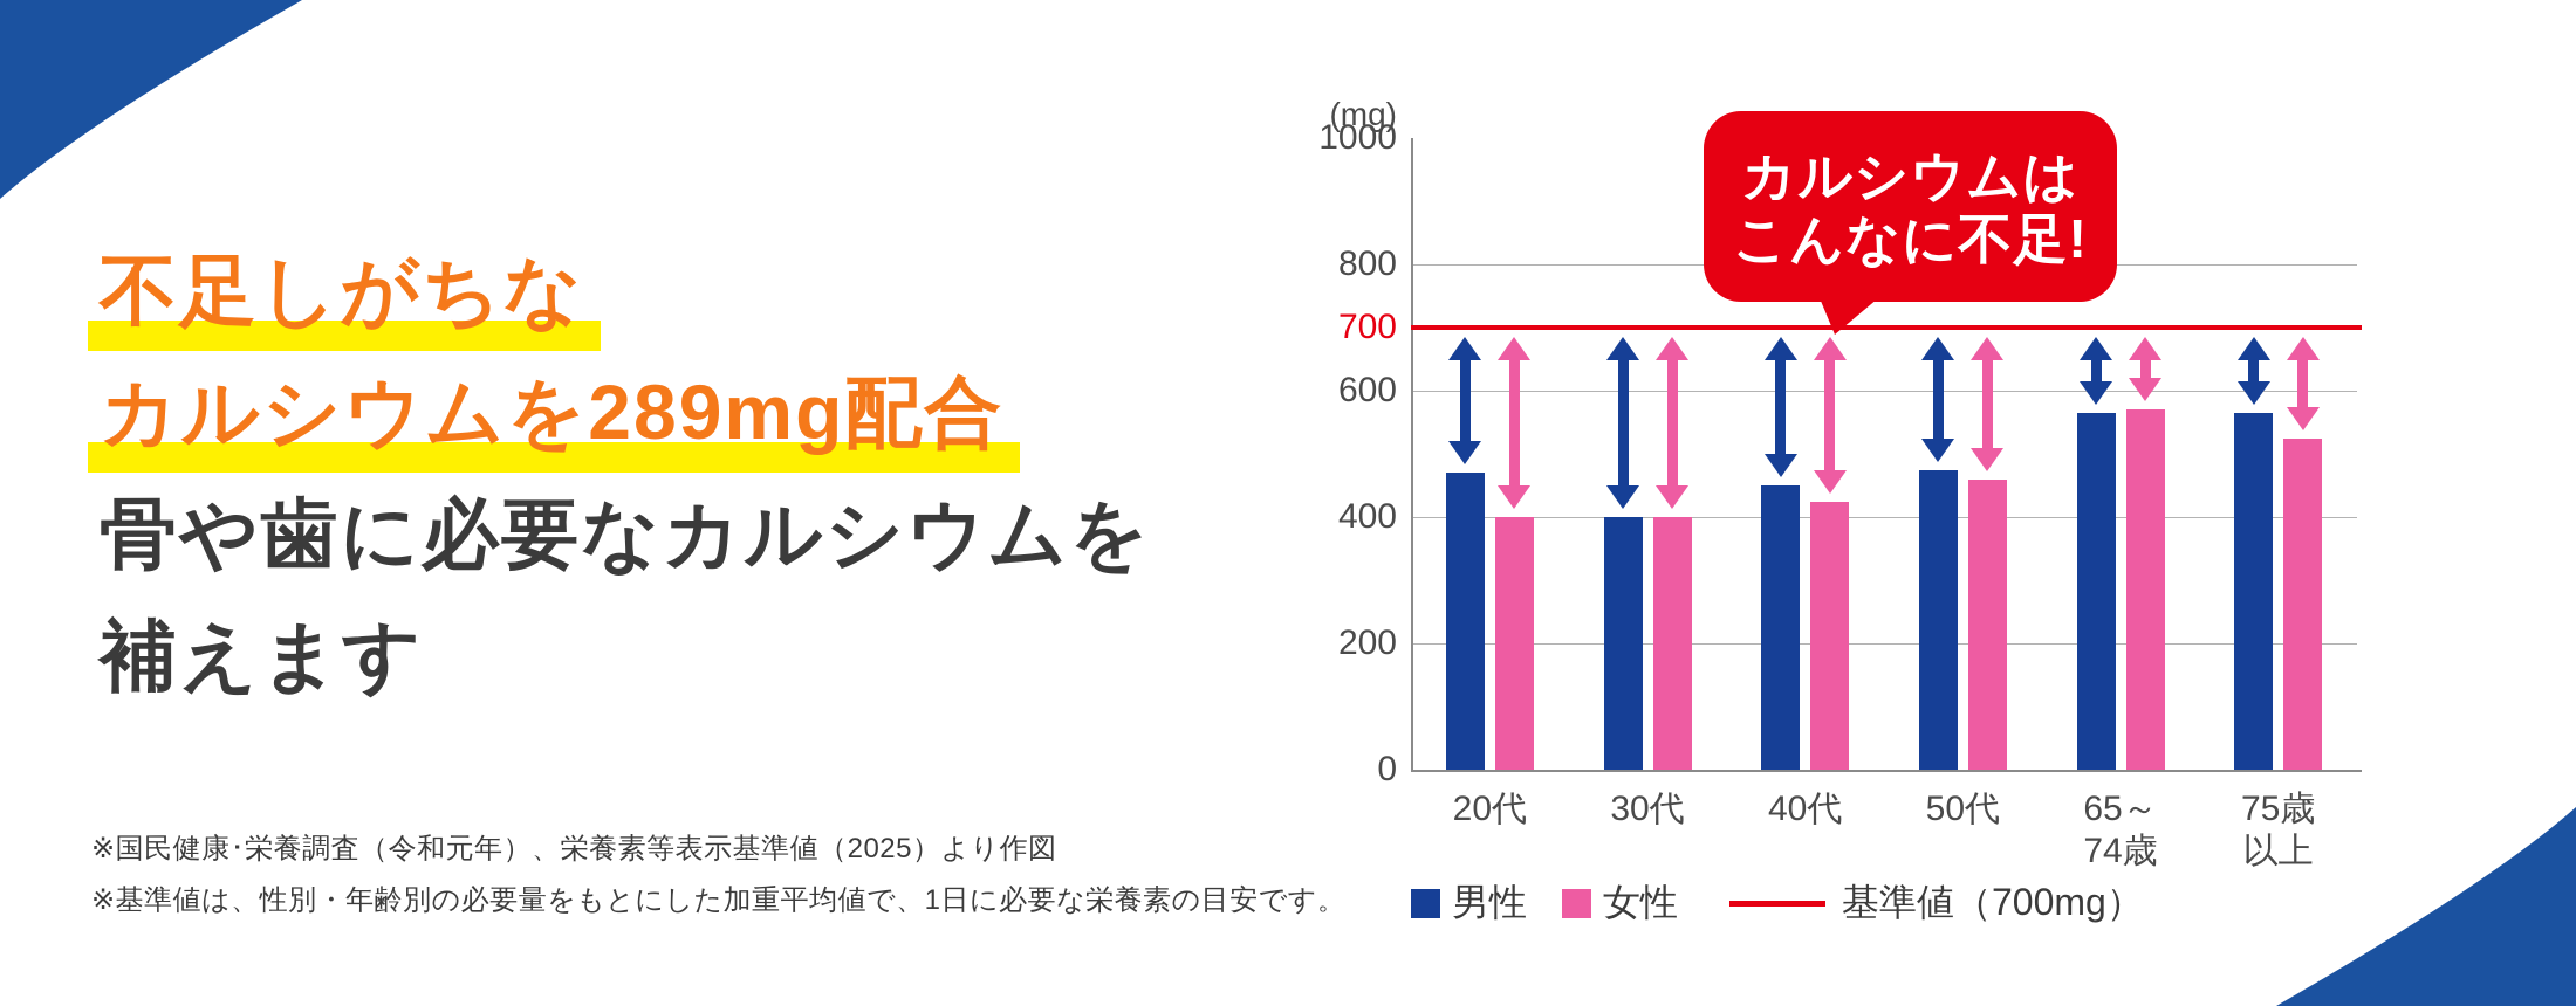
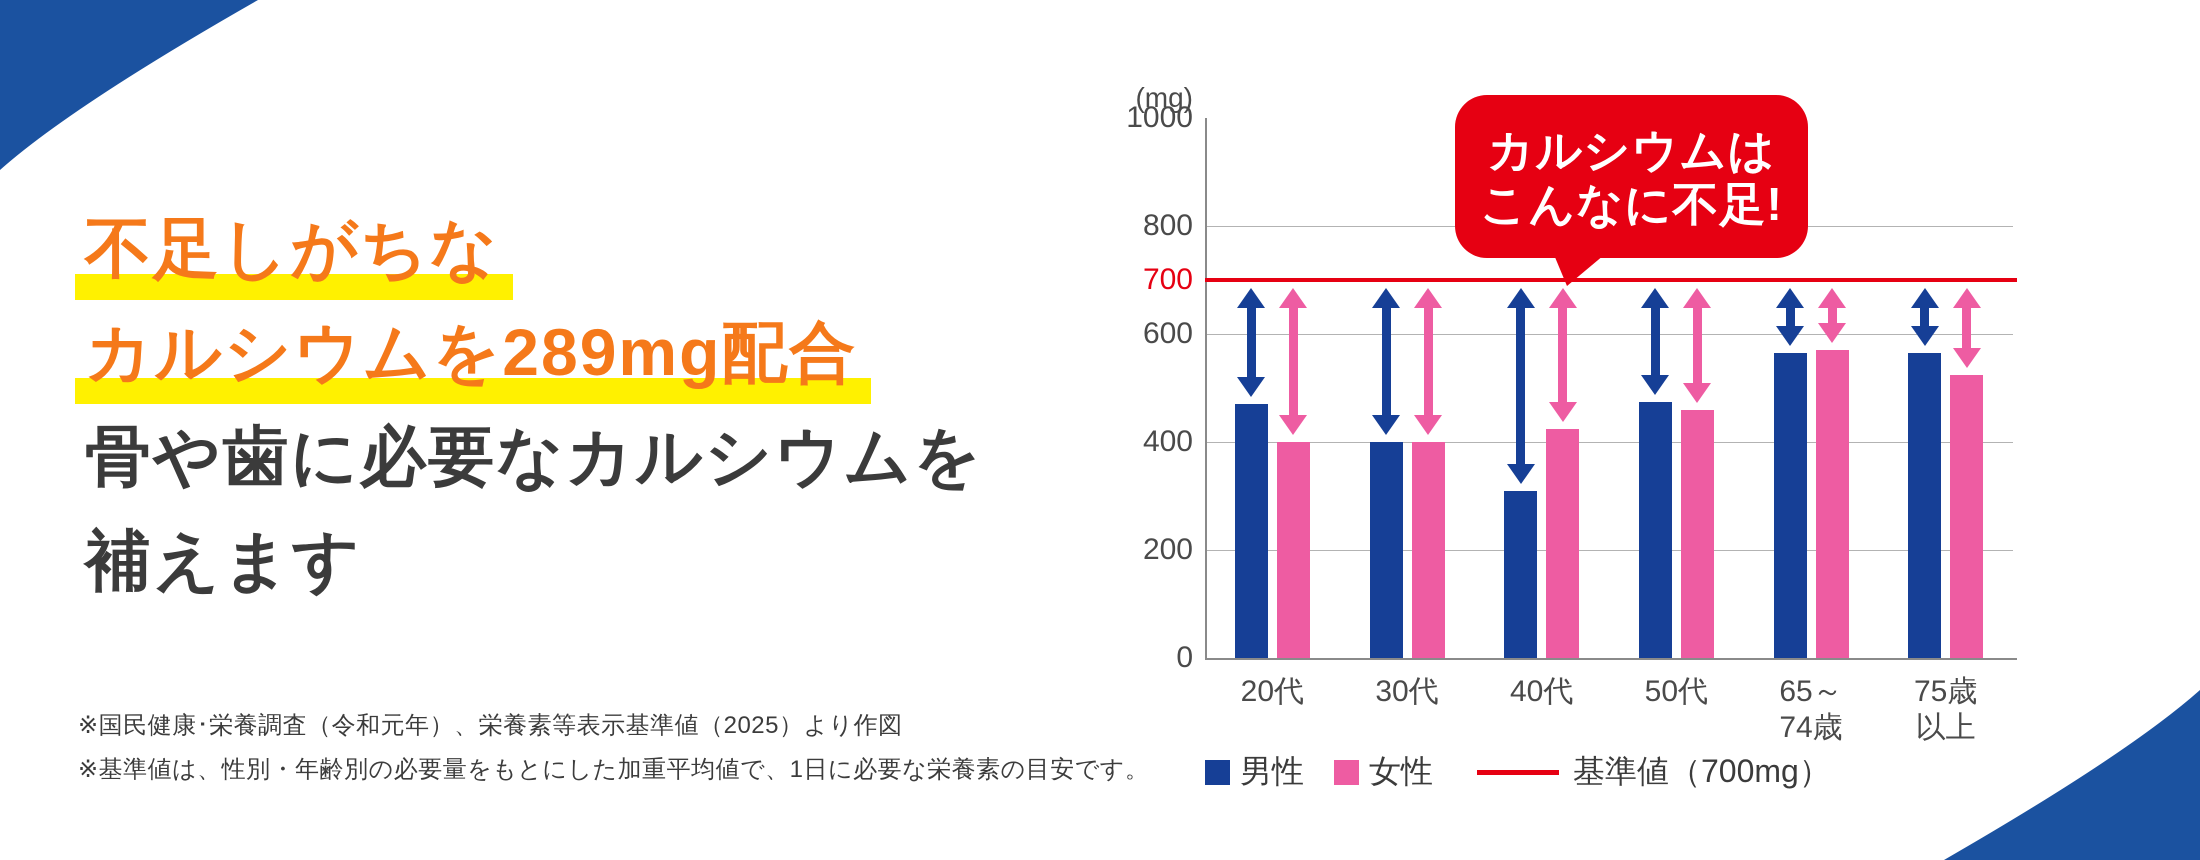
男性/40代: 450 -> 310
